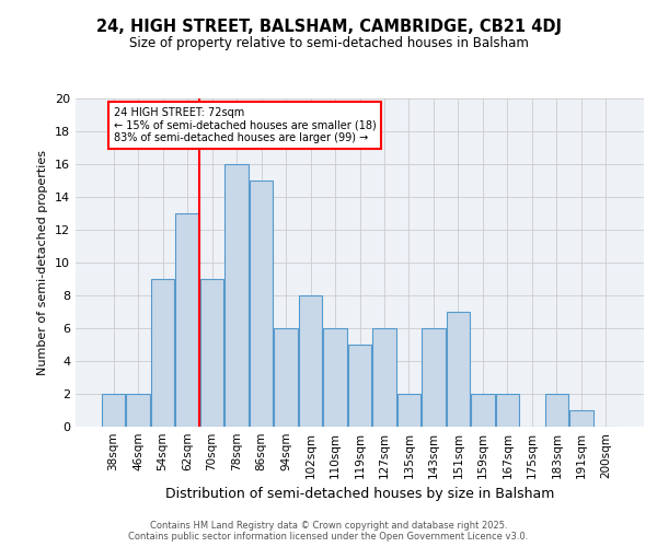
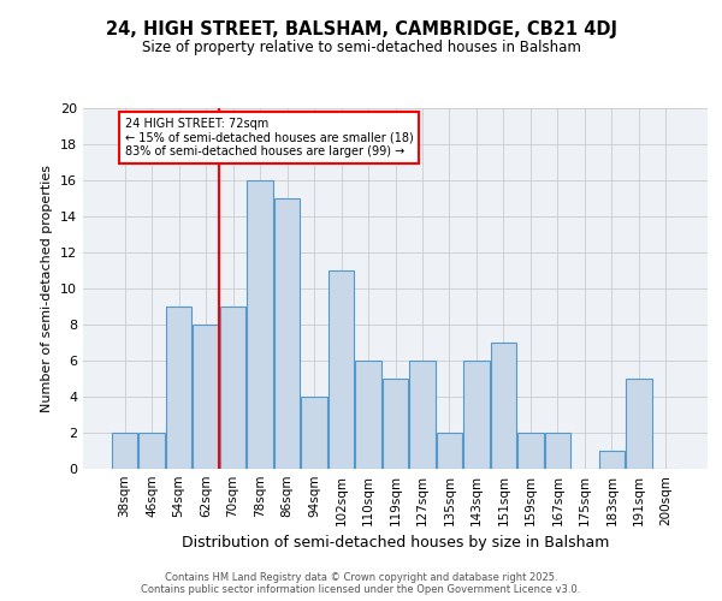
62sqm: 13 -> 8
94sqm: 6 -> 4
102sqm: 8 -> 11
183sqm: 2 -> 1
191sqm: 1 -> 5
